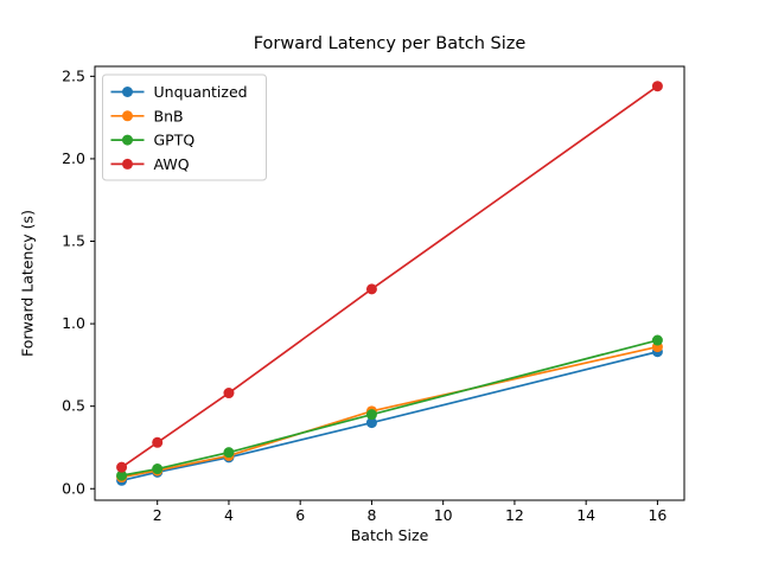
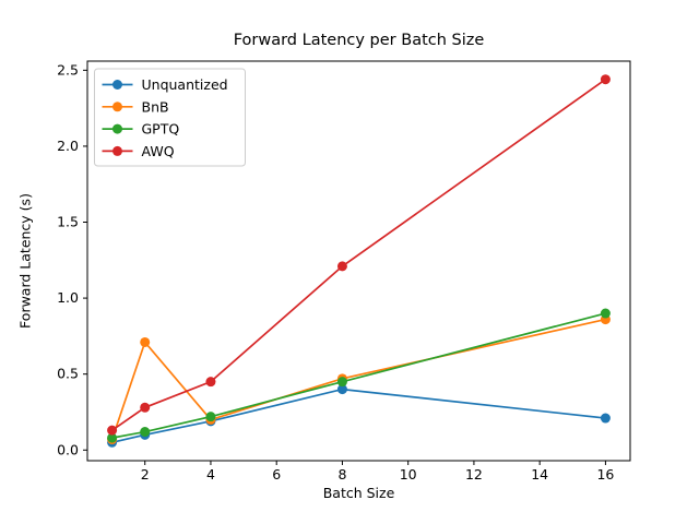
BnB/2: 0.11 -> 0.71
AWQ/4: 0.58 -> 0.45
Unquantized/16: 0.83 -> 0.21
